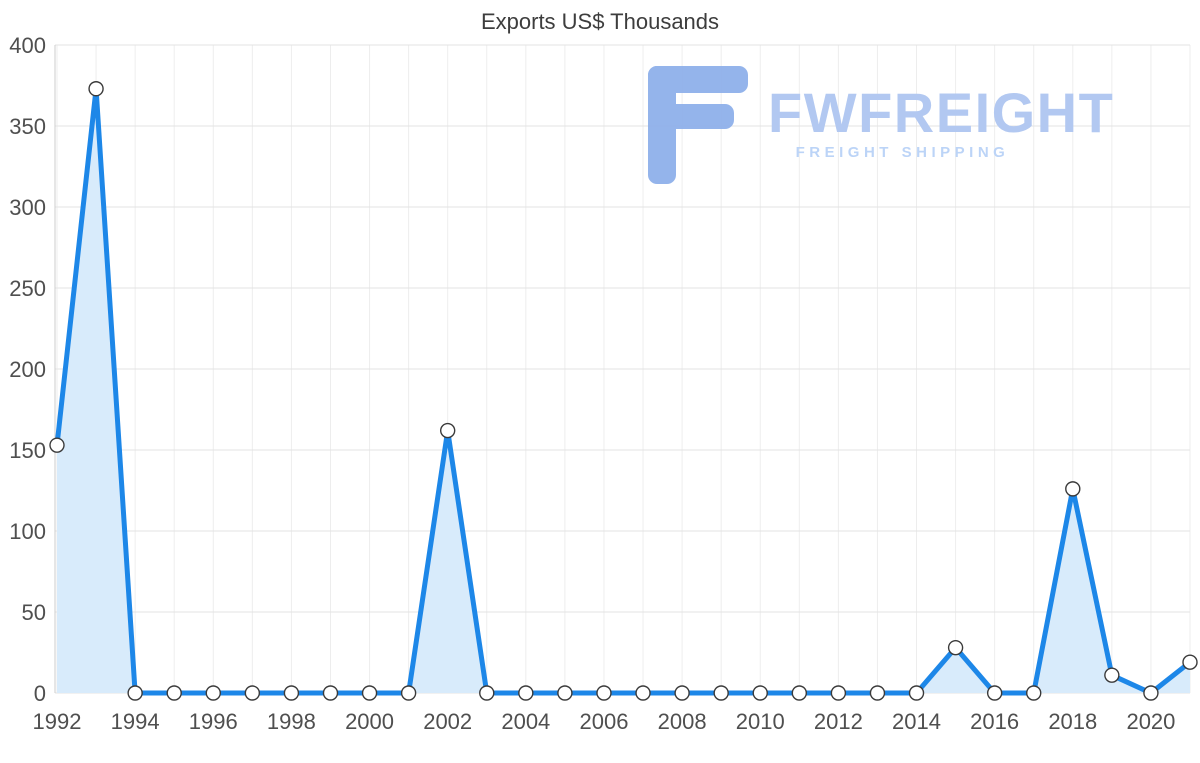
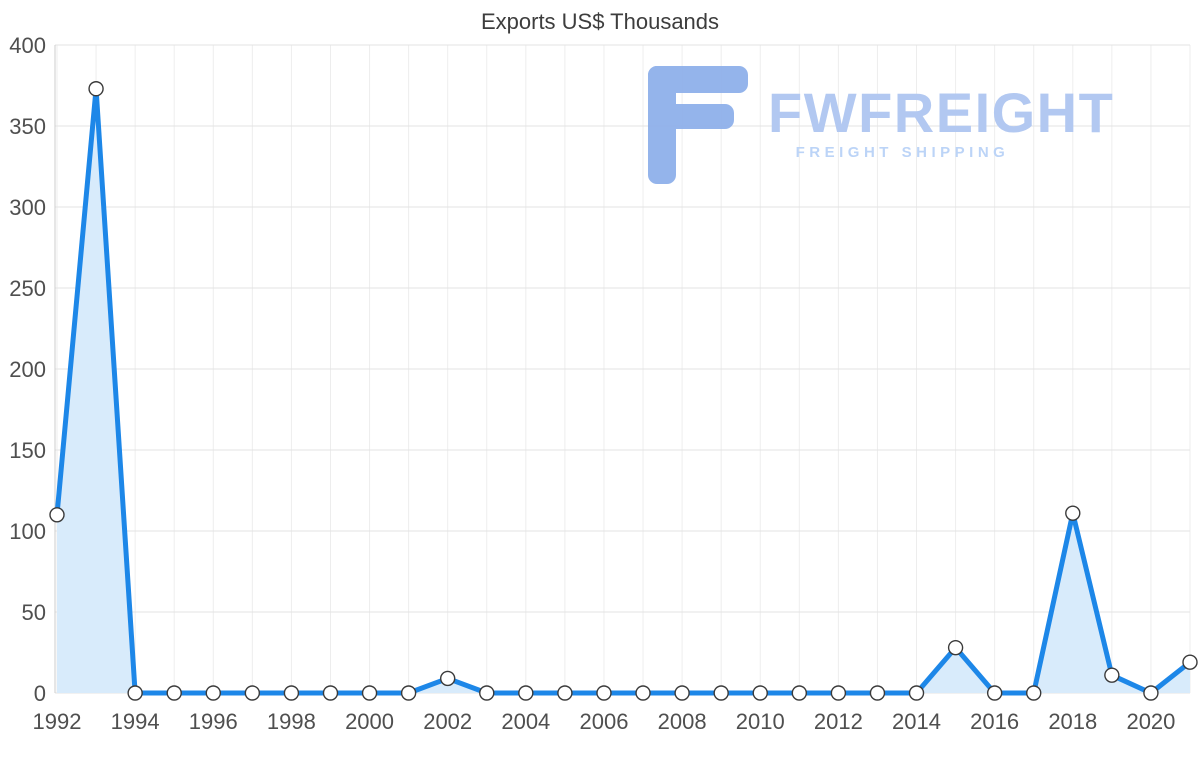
1992: 153 -> 110
2002: 162 -> 9
2018: 126 -> 111
